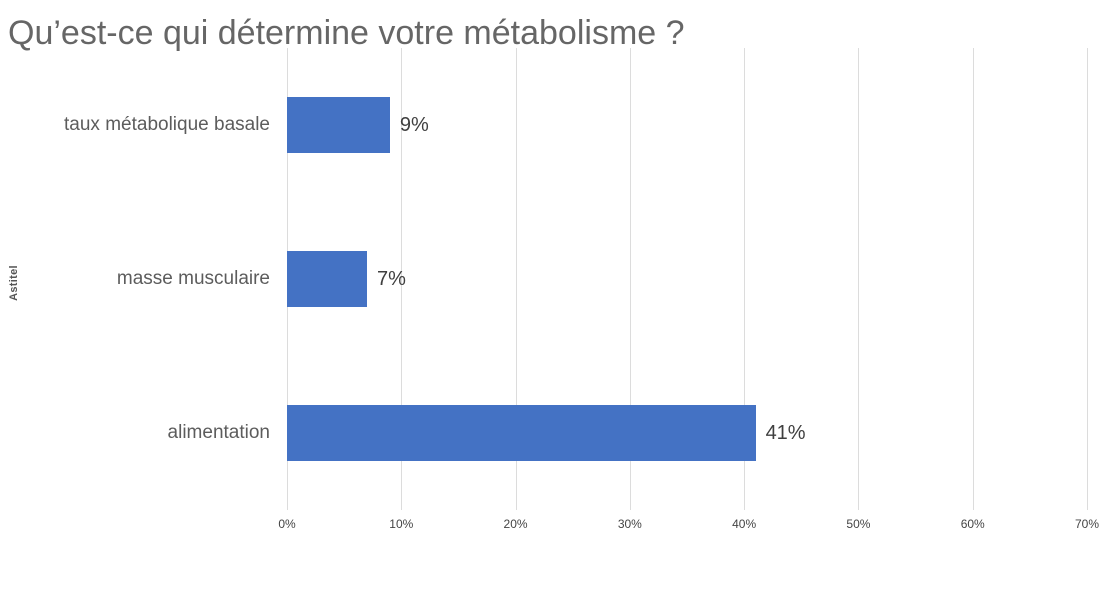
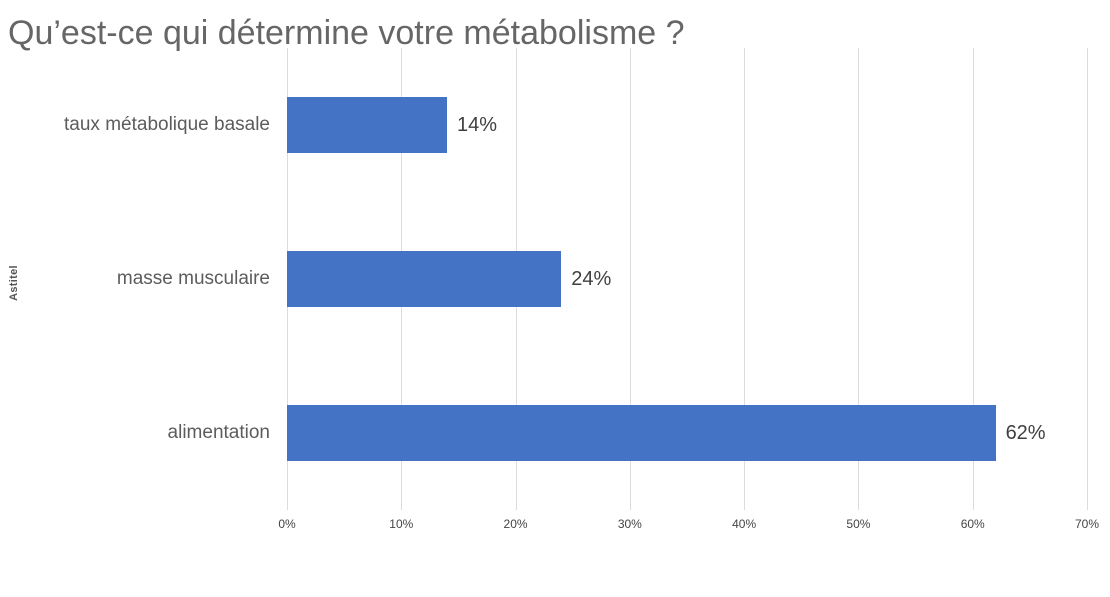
taux métabolique basale: 9% -> 14%
masse musculaire: 7% -> 24%
alimentation: 41% -> 62%
